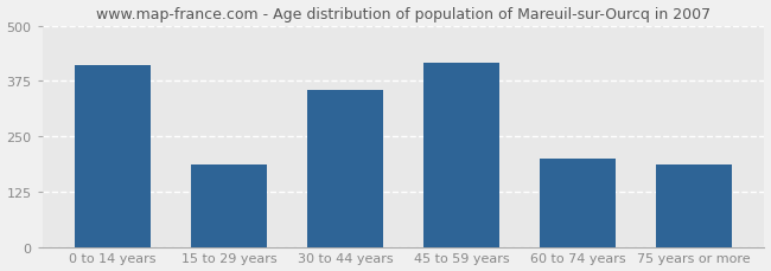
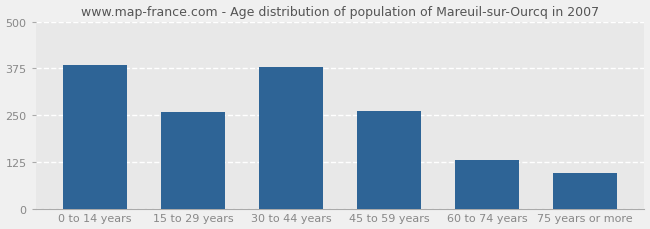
0 to 14 years: 410 -> 383
15 to 29 years: 185 -> 258
30 to 44 years: 355 -> 379
45 to 59 years: 415 -> 260
60 to 74 years: 200 -> 130
75 years or more: 185 -> 95
